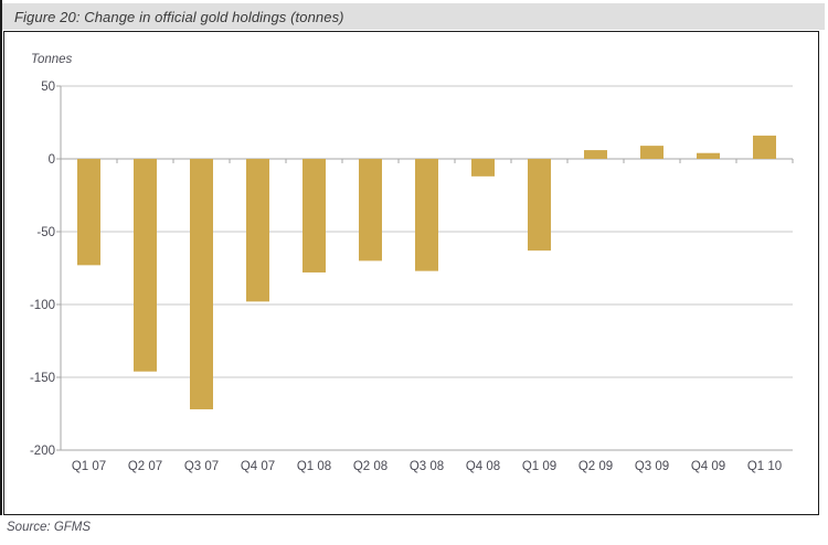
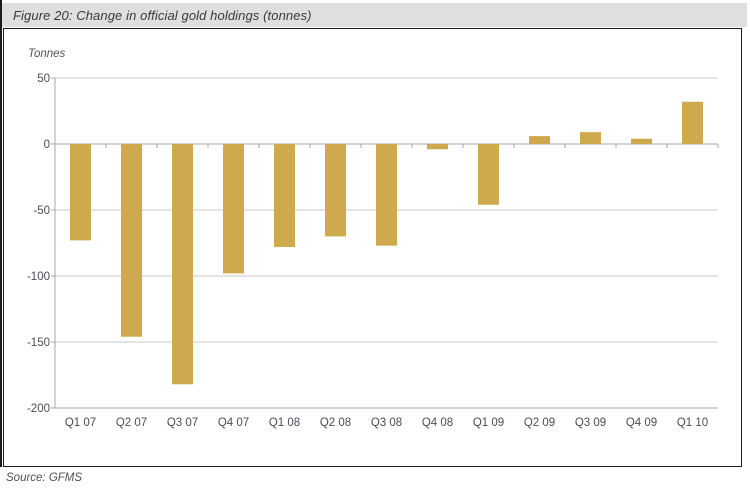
Q3 07: -172 -> -182
Q4 08: -12 -> -4
Q1 09: -63 -> -46
Q1 10: 16 -> 32
